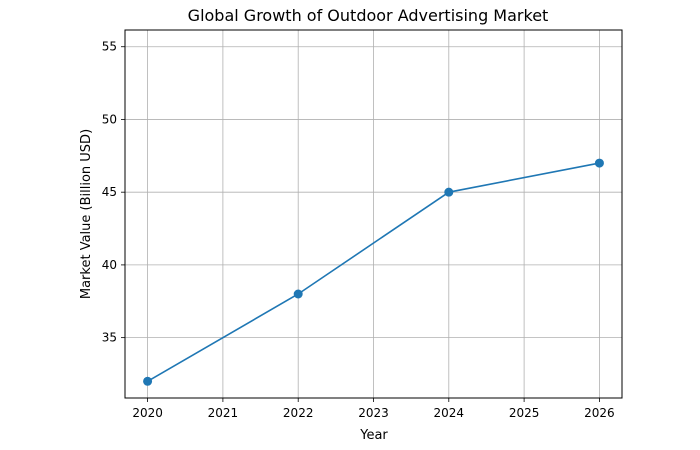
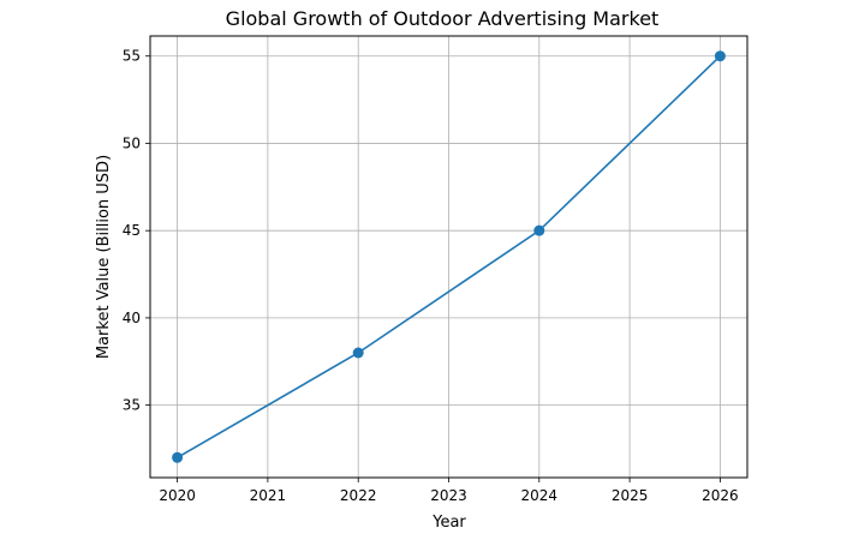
2026: 47 -> 55
